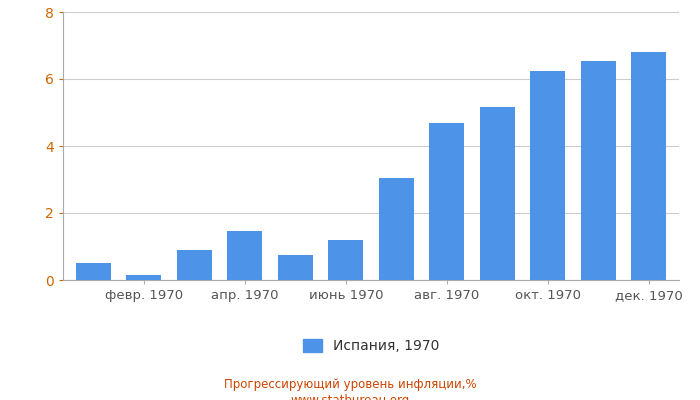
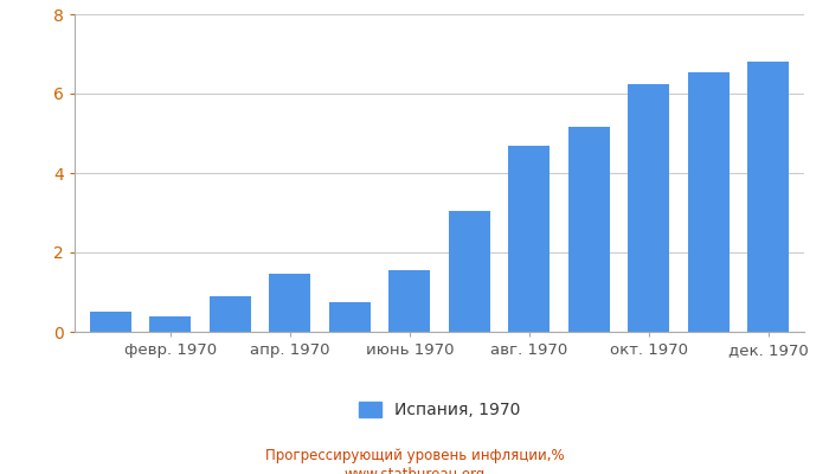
февр. 1970: 0.15 -> 0.40
июнь 1970: 1.20 -> 1.55
